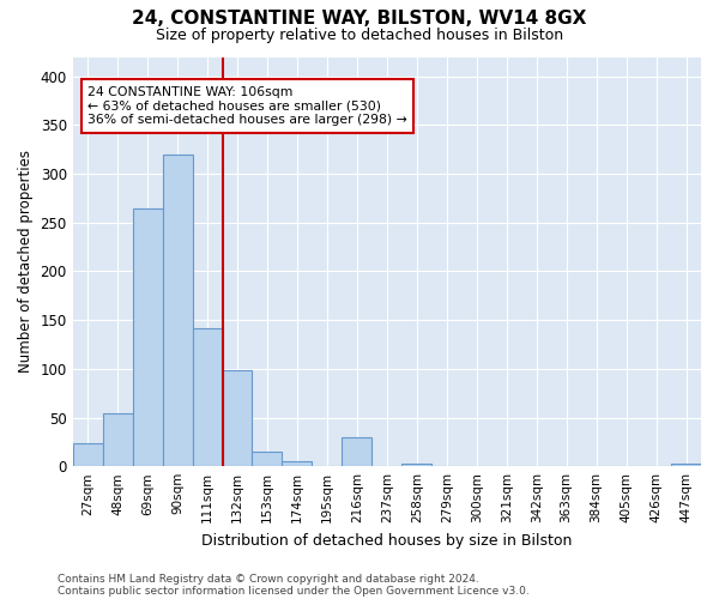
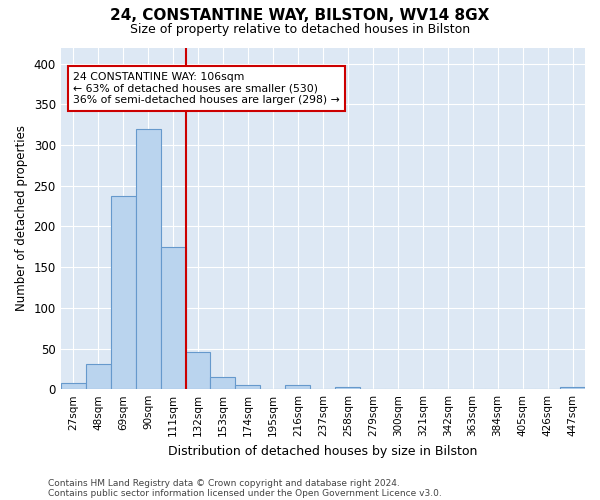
27sqm: 24 -> 8
48sqm: 54 -> 31
69sqm: 264 -> 238
111sqm: 142 -> 175
132sqm: 98 -> 46
216sqm: 30 -> 5
